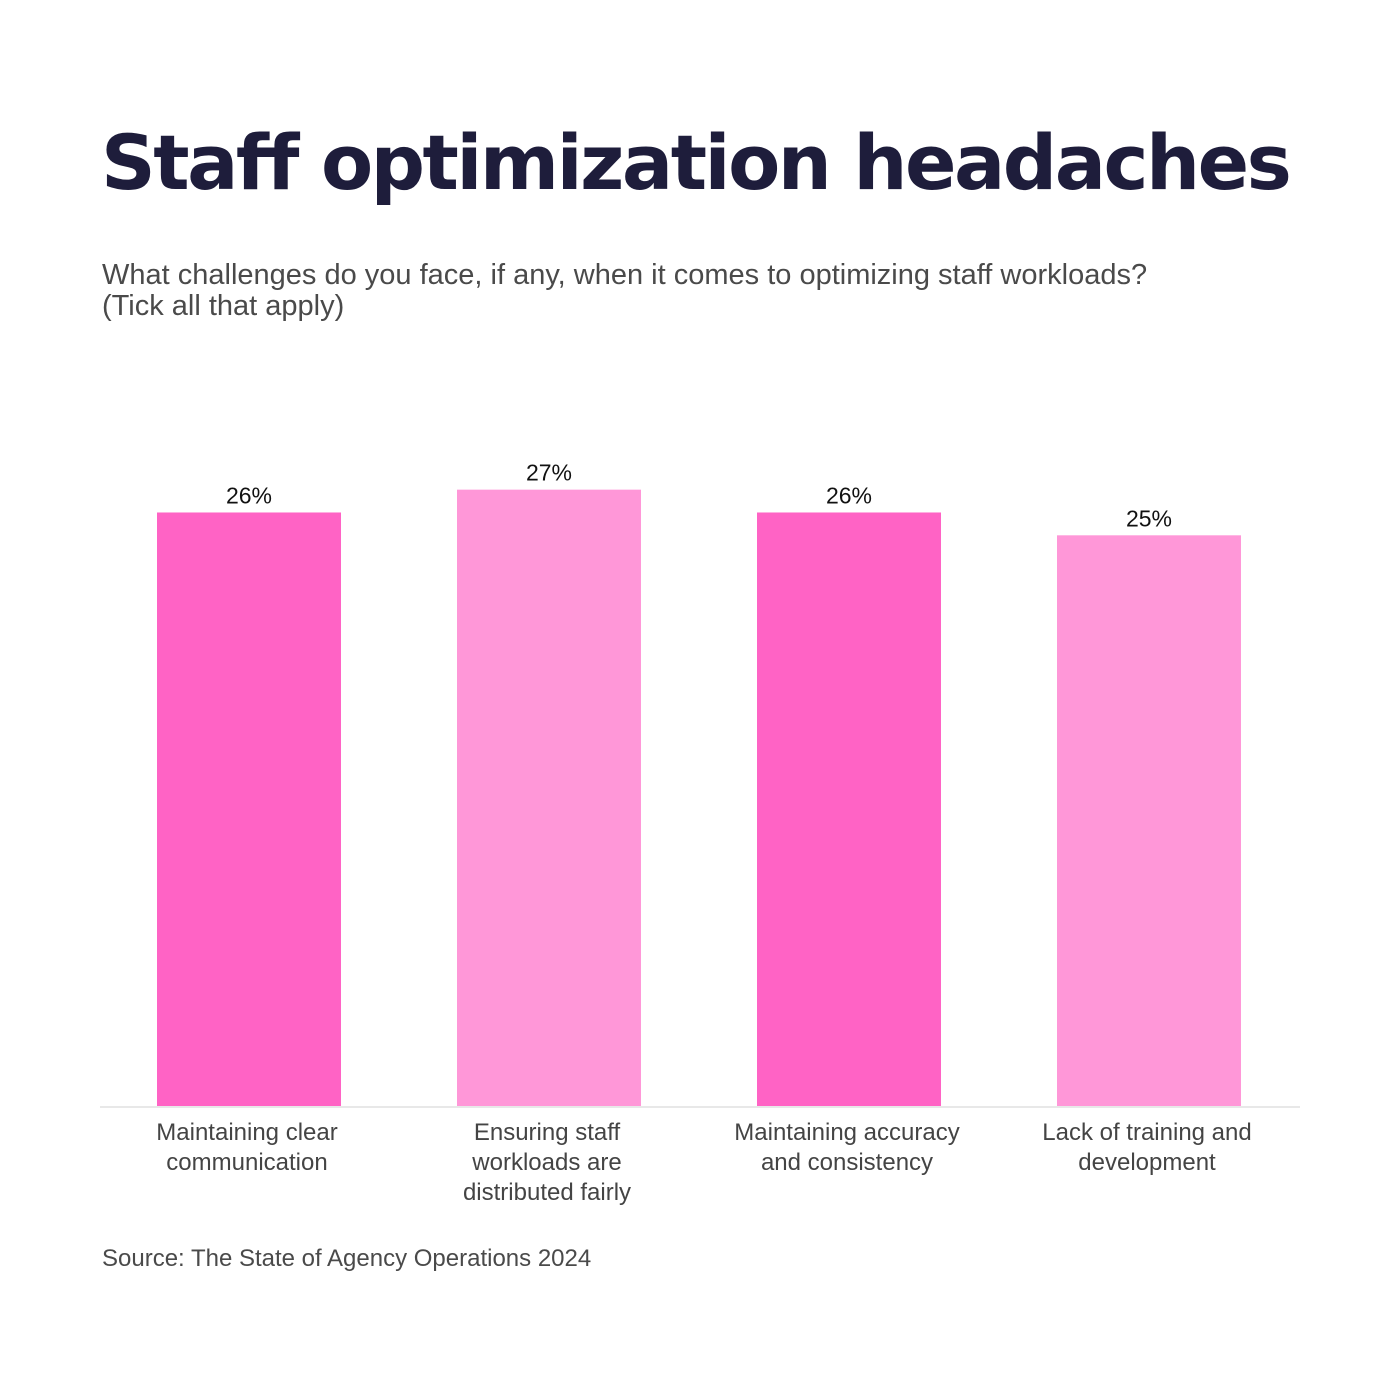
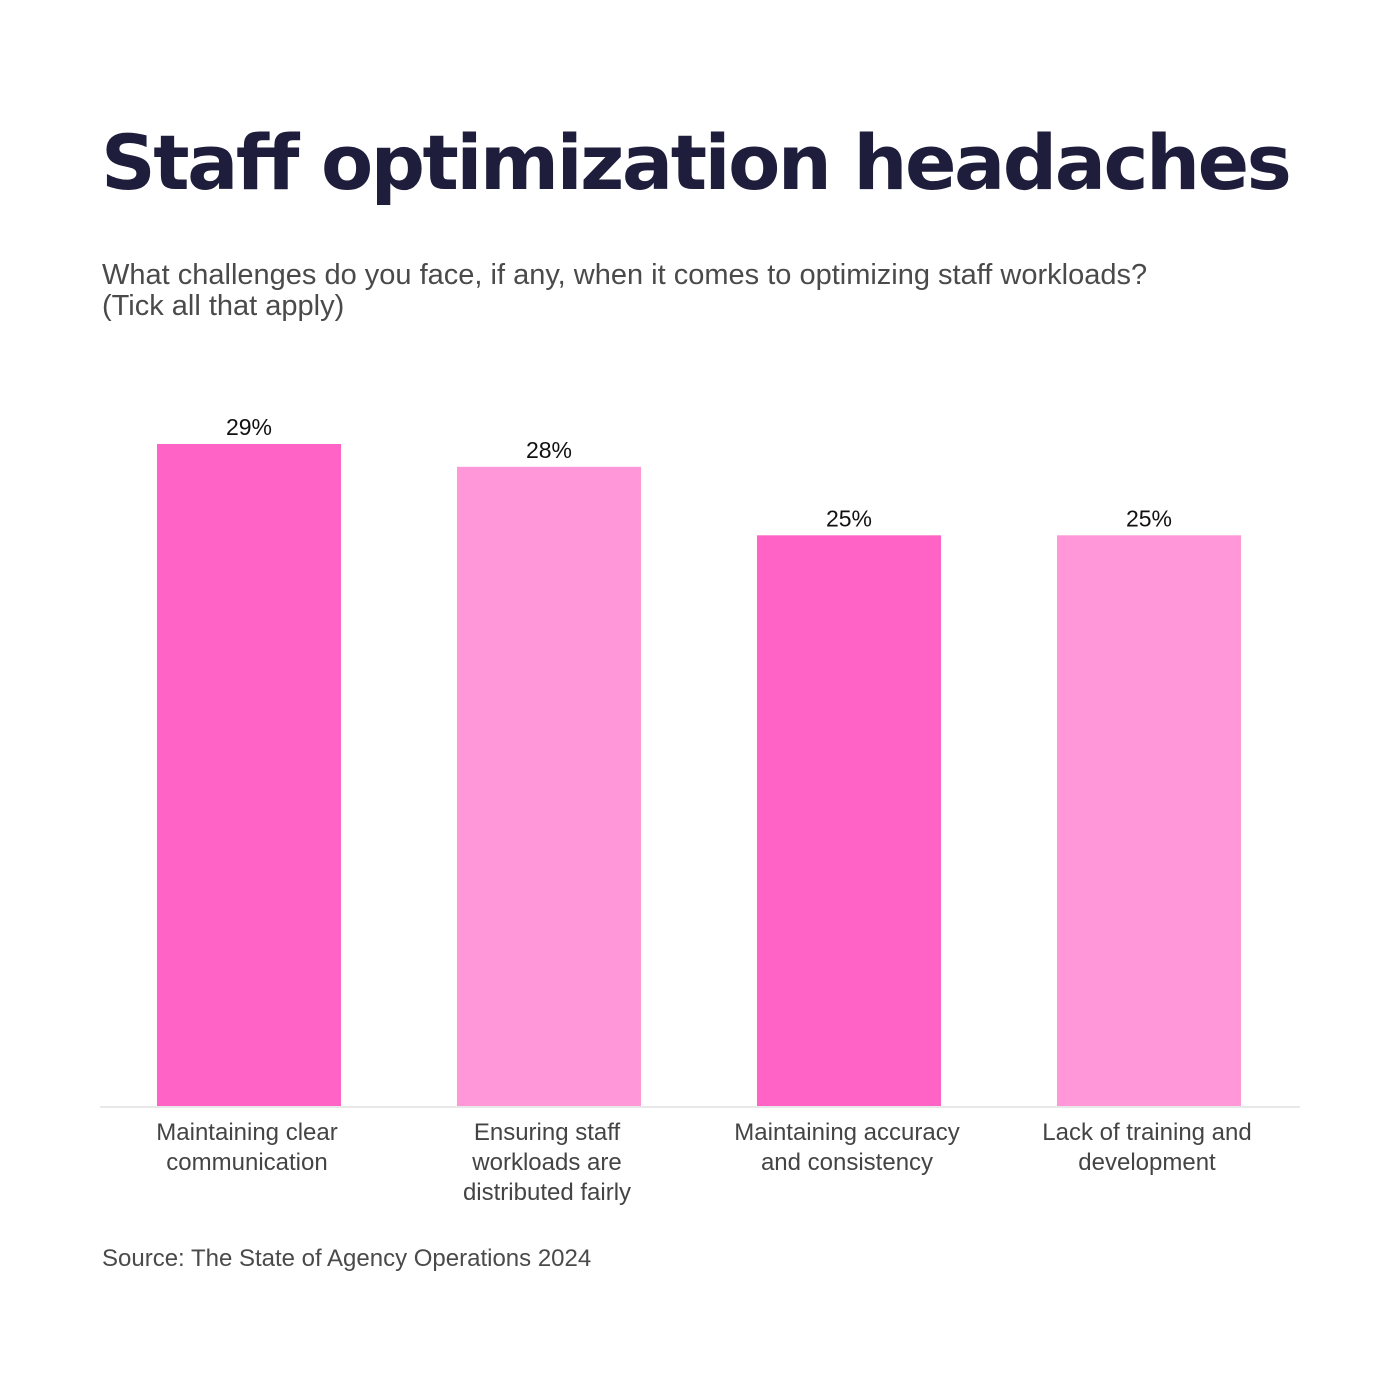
Maintaining clear communication: 26% -> 29%
Ensuring staff workloads are distributed fairly: 27% -> 28%
Maintaining accuracy and consistency: 26% -> 25%
